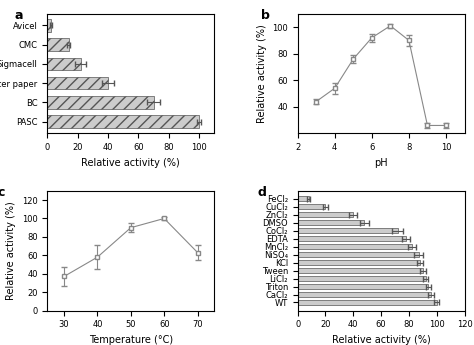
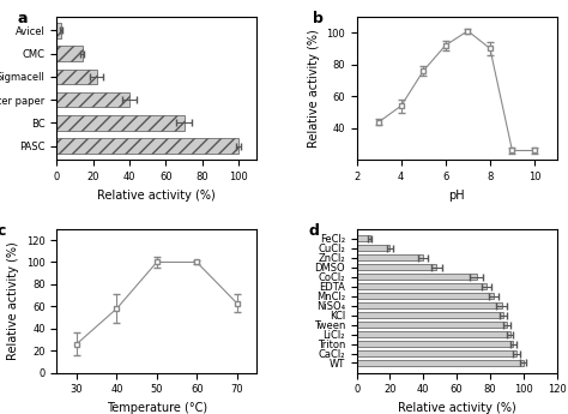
30: 37 -> 26
50: 90 -> 100
